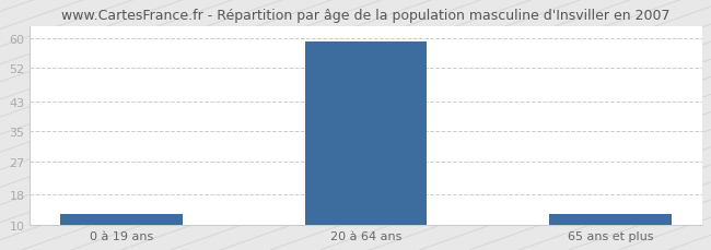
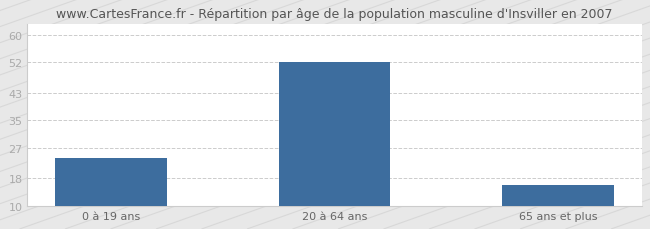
0 à 19 ans: 13 -> 24
20 à 64 ans: 59 -> 52
65 ans et plus: 13 -> 16
